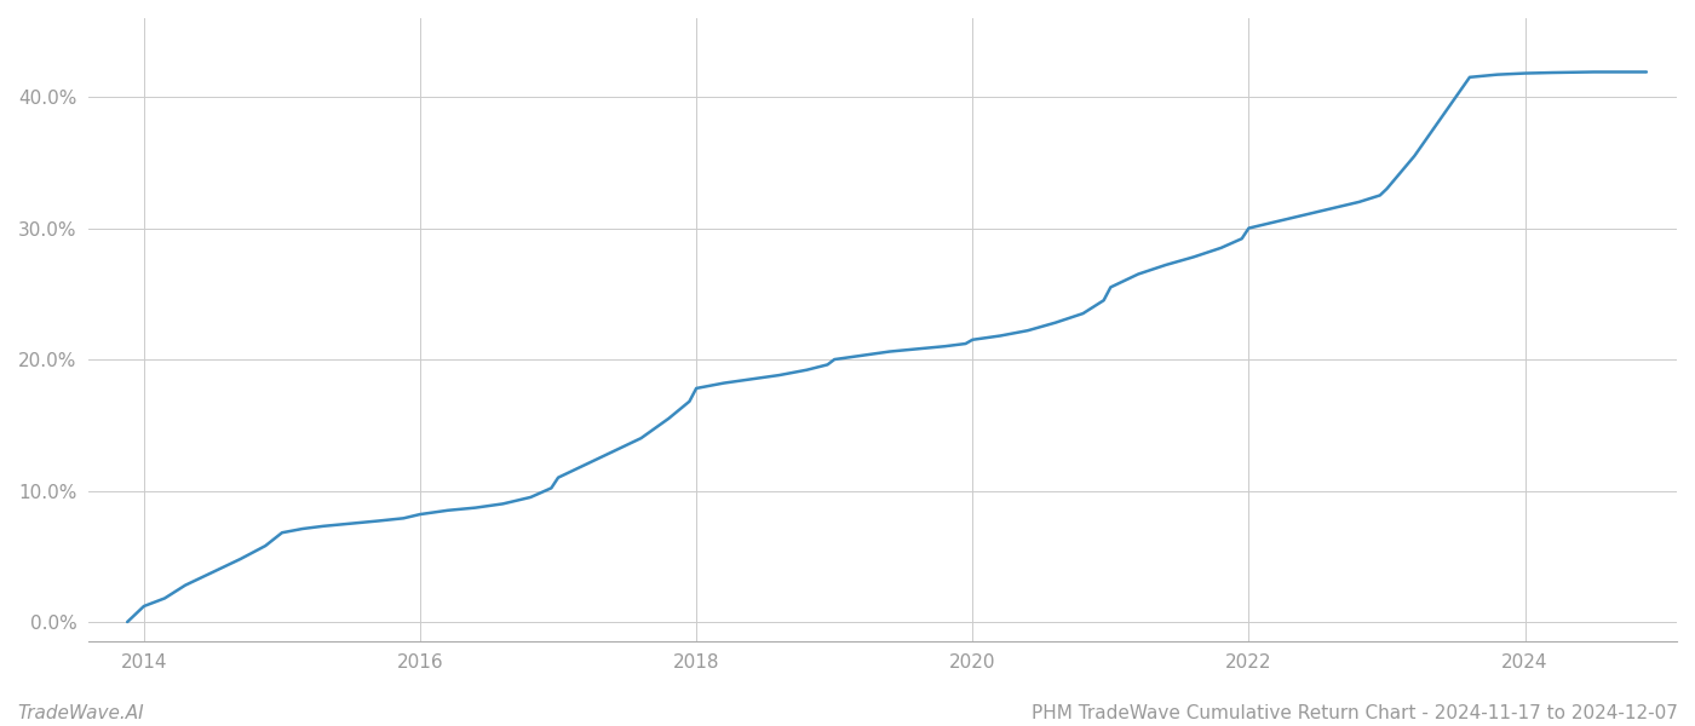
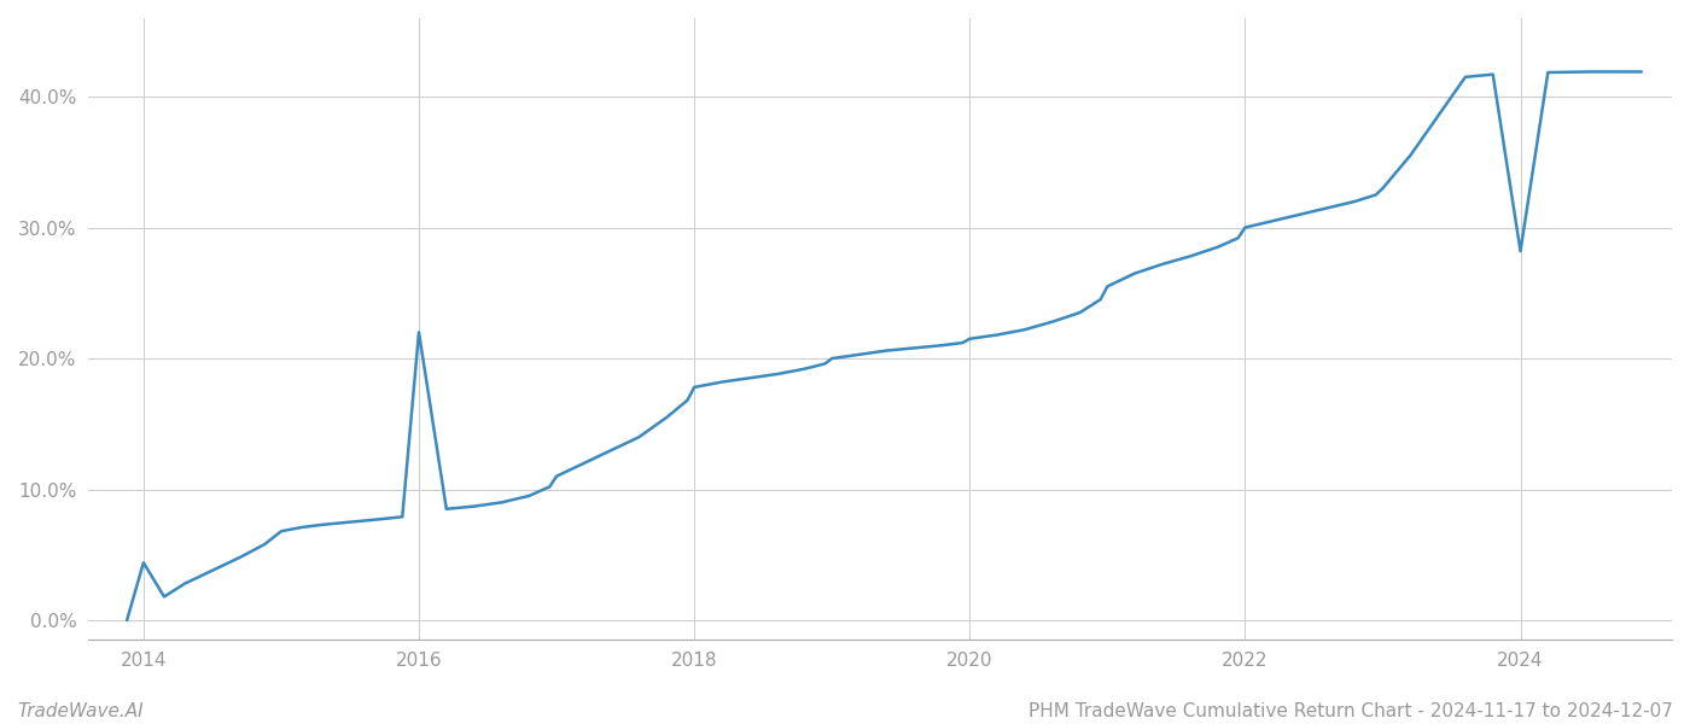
2014: 1.2% -> 4.4%
2016: 8.2% -> 22.0%
2024: 41.8% -> 28.2%
